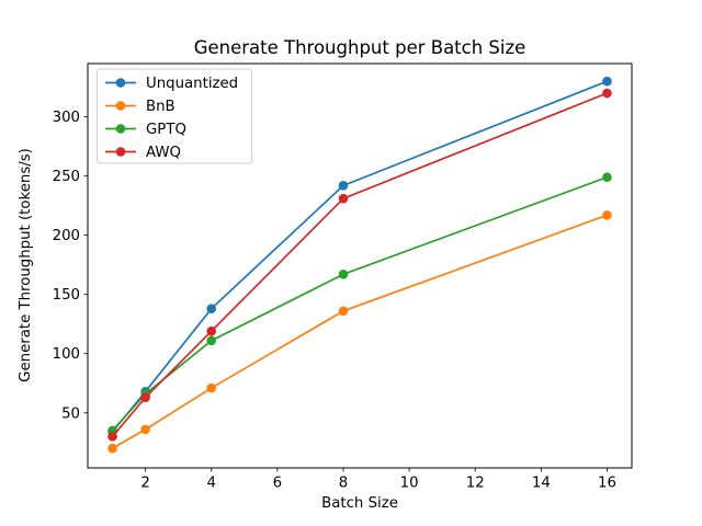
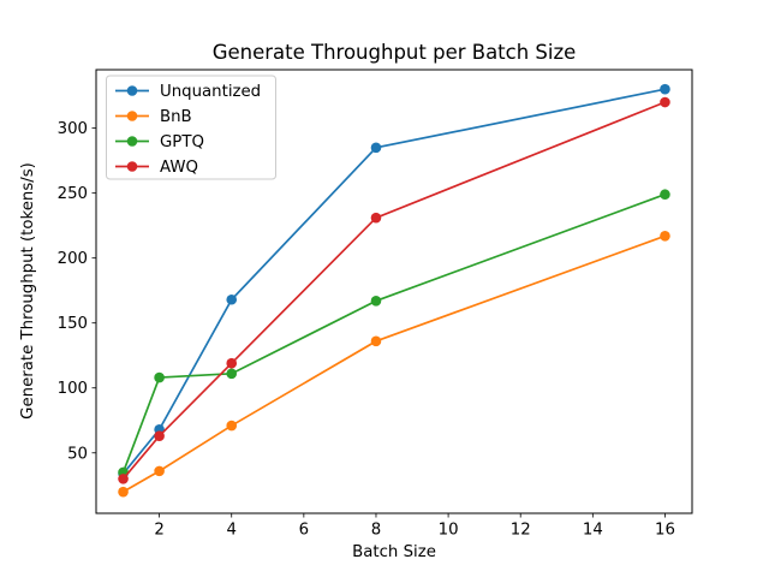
GPTQ/2: 66 -> 108
Unquantized/4: 138 -> 168
Unquantized/8: 242 -> 285
